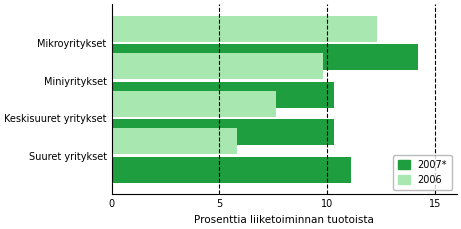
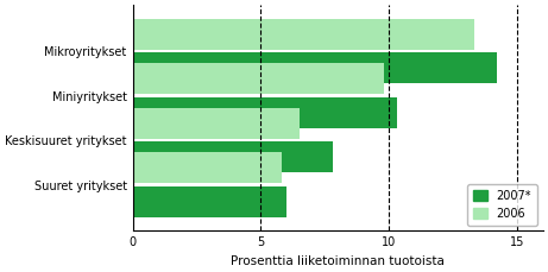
2006/Mikroyritykset: 12.3 -> 13.3
2006/Keskisuuret yritykset: 7.6 -> 6.5
2007*/Keskisuuret yritykset: 10.3 -> 7.8
2007*/Suuret yritykset: 11.1 -> 6.0
